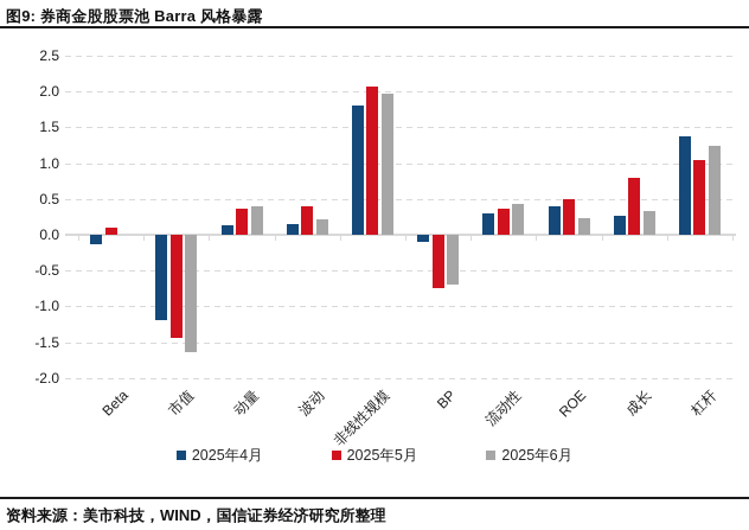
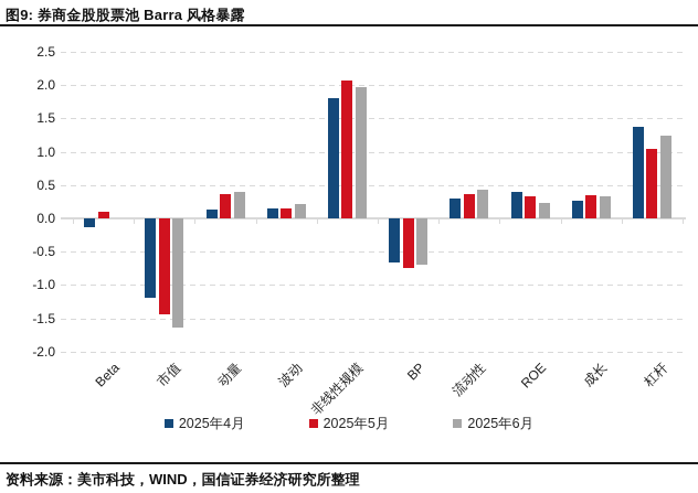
2025年5月/波动: 0.4 -> 0.1
2025年4月/BP: -0.1 -> -0.7
2025年5月/ROE: 0.5 -> 0.3
2025年5月/成长: 0.8 -> 0.3
